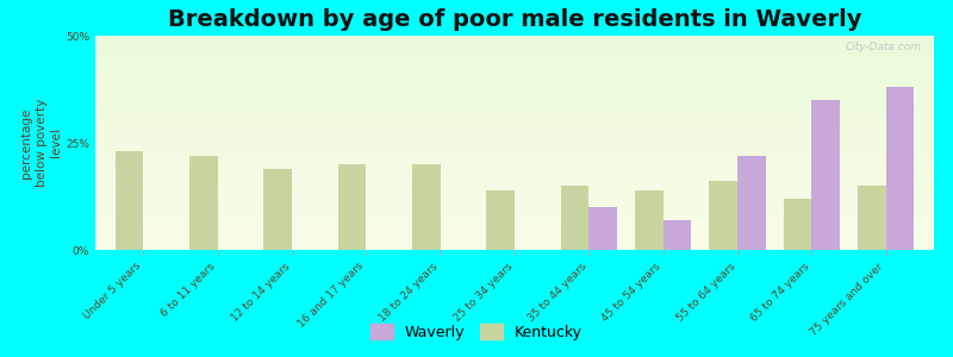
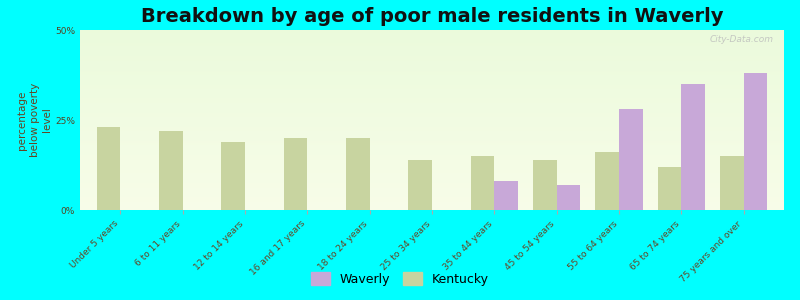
Waverly/35 to 44 years: 10% -> 8%
Waverly/55 to 64 years: 22% -> 28%
